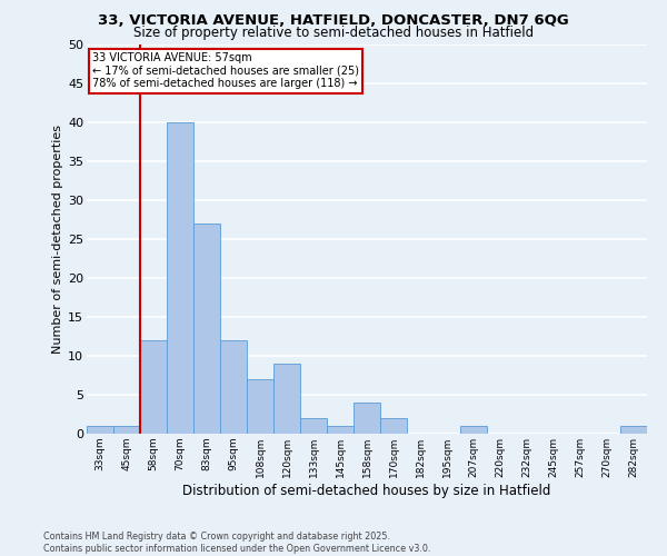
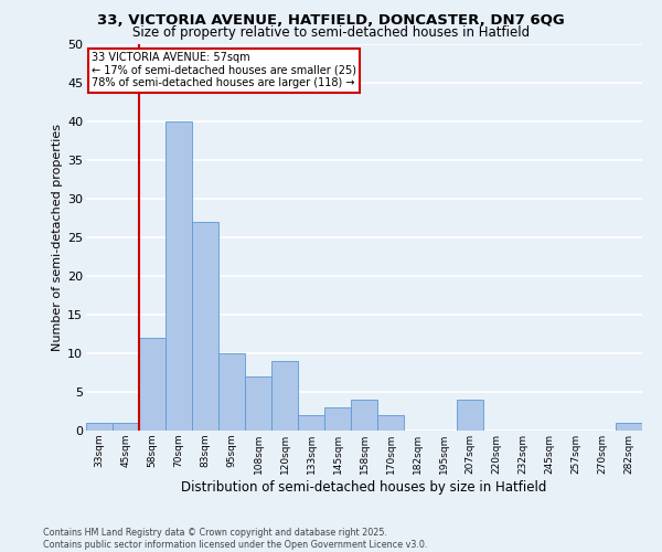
95sqm: 12 -> 10
145sqm: 1 -> 3
207sqm: 1 -> 4
